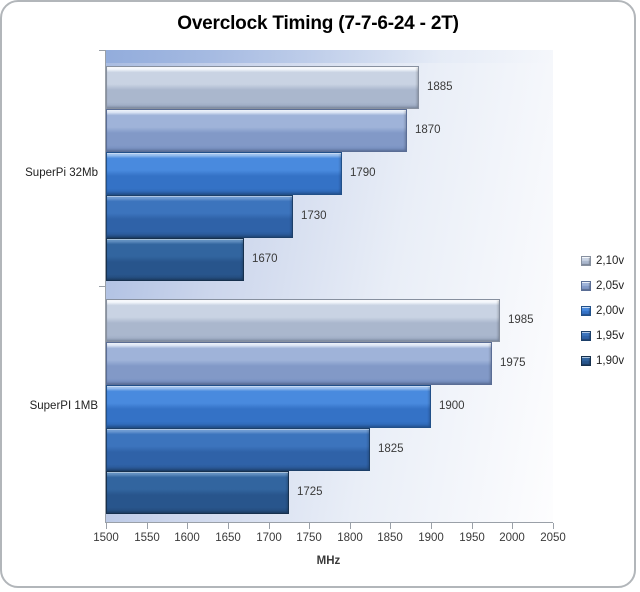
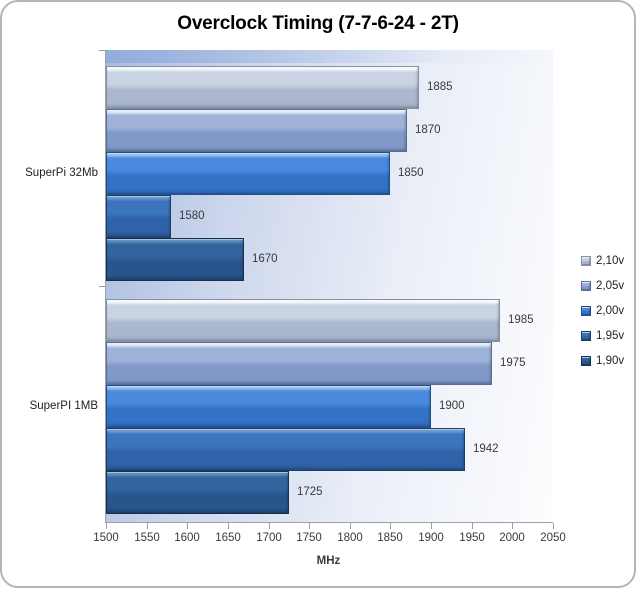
2,00v/SuperPi 32Mb: 1790 -> 1850
1,95v/SuperPi 32Mb: 1730 -> 1580
1,95v/SuperPI 1MB: 1825 -> 1942
